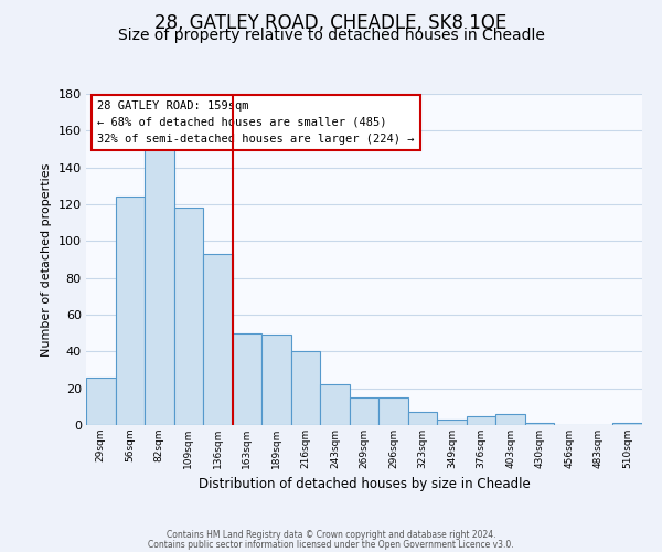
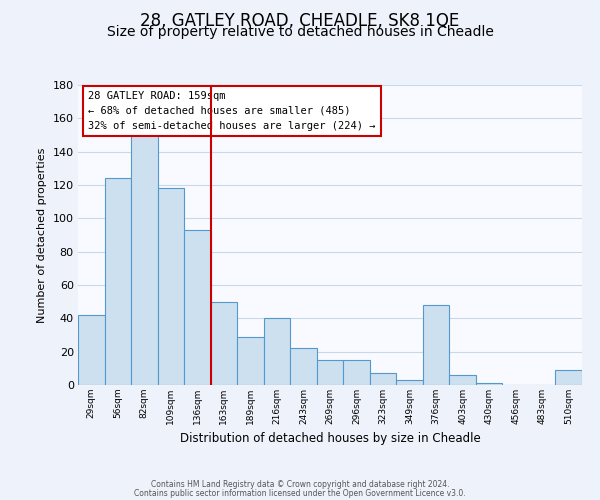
29sqm: 26 -> 42
189sqm: 49 -> 29
376sqm: 5 -> 48
510sqm: 1 -> 9
